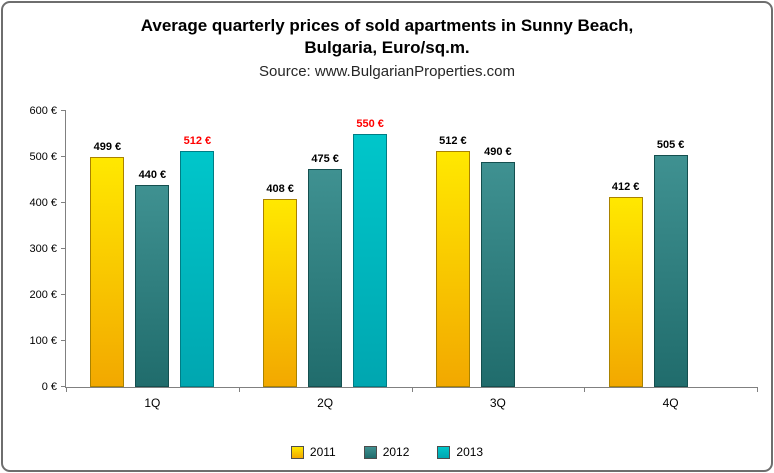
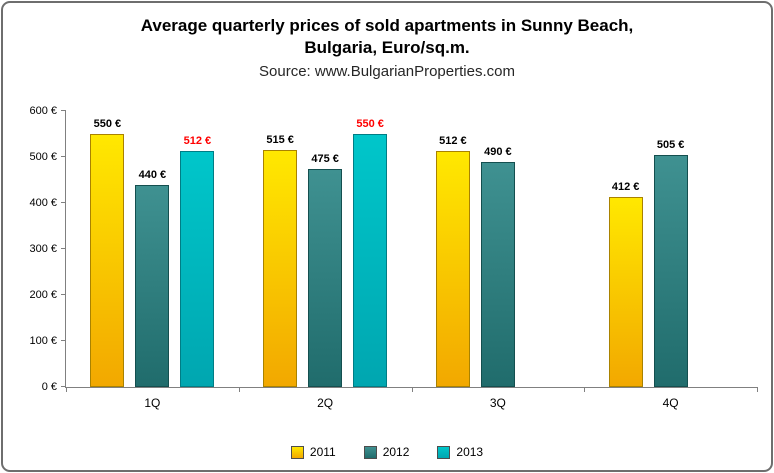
2011/1Q: 499 -> 550
2011/2Q: 408 -> 515
